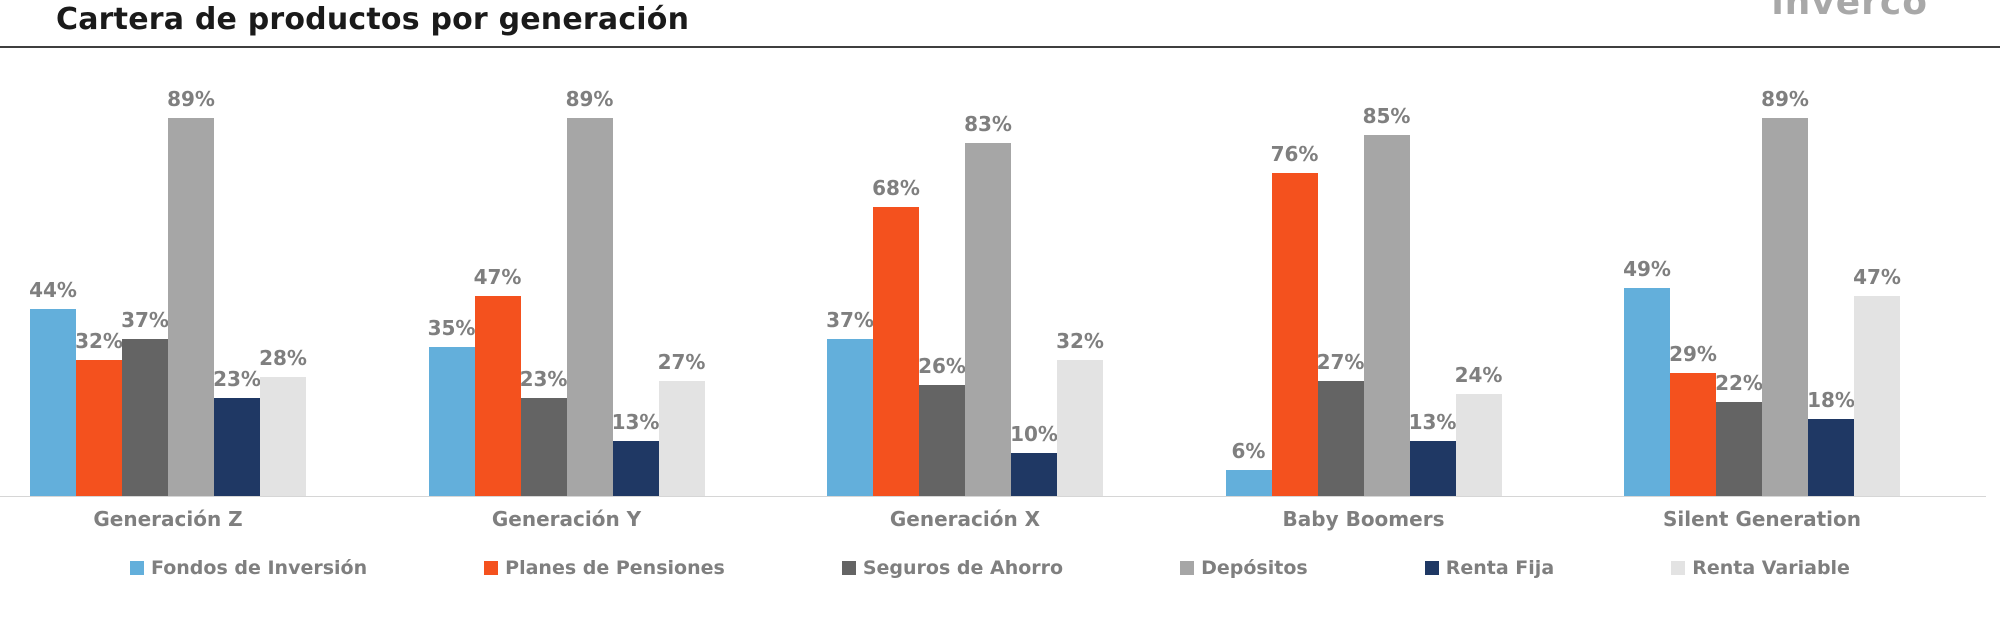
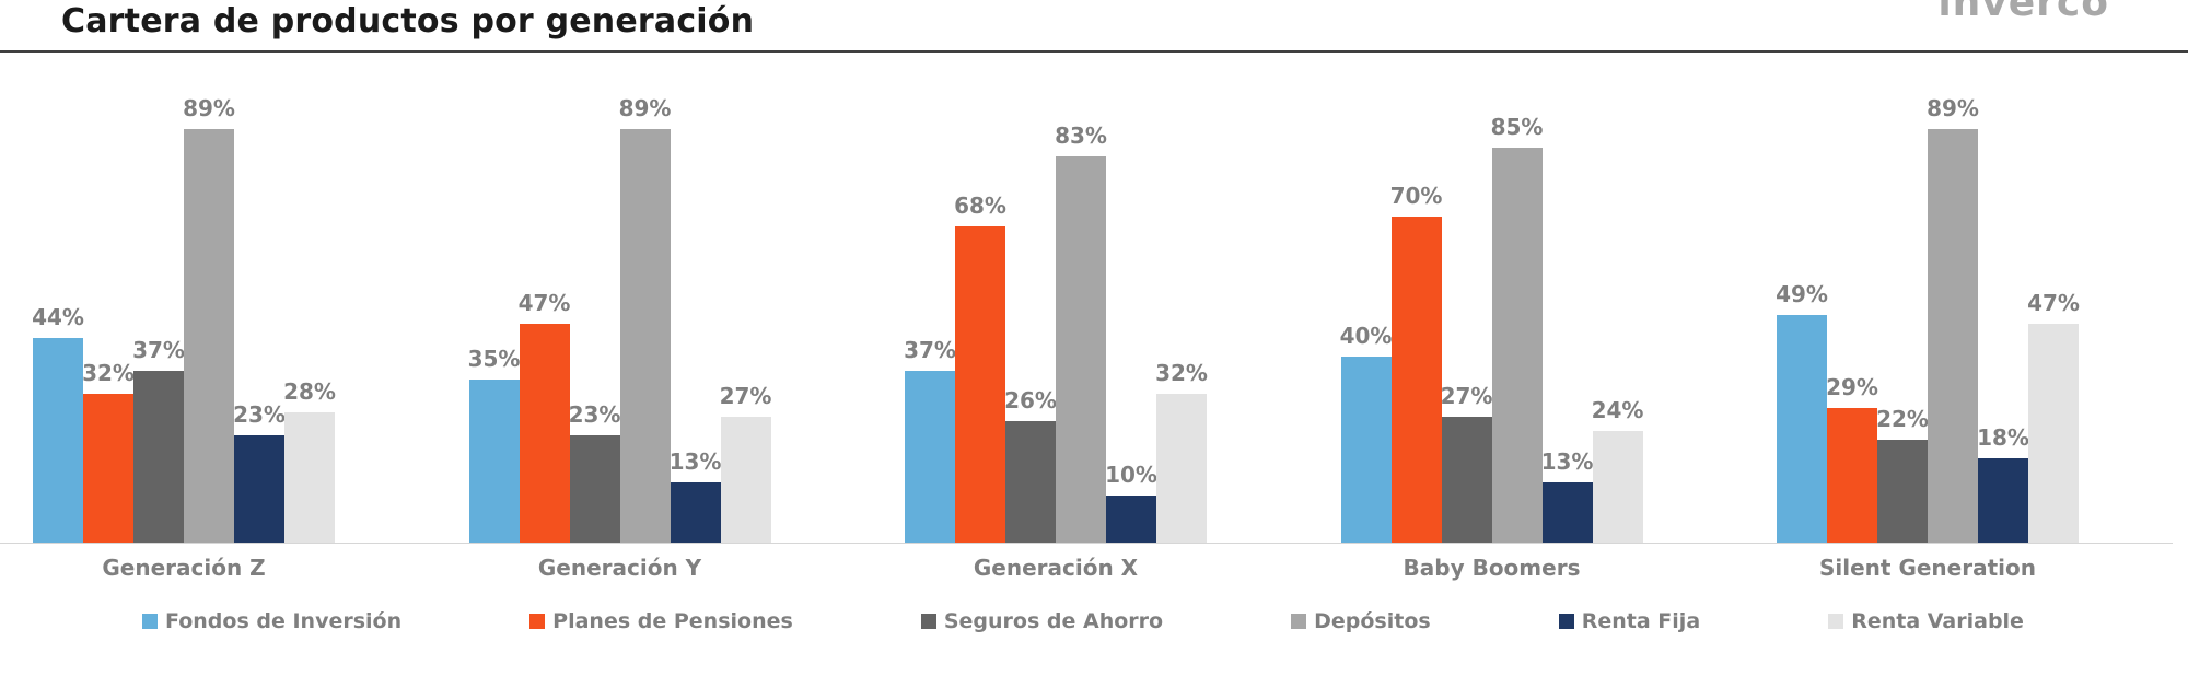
Fondos de Inversión/Baby Boomers: 6% -> 40%
Planes de Pensiones/Baby Boomers: 76% -> 70%
